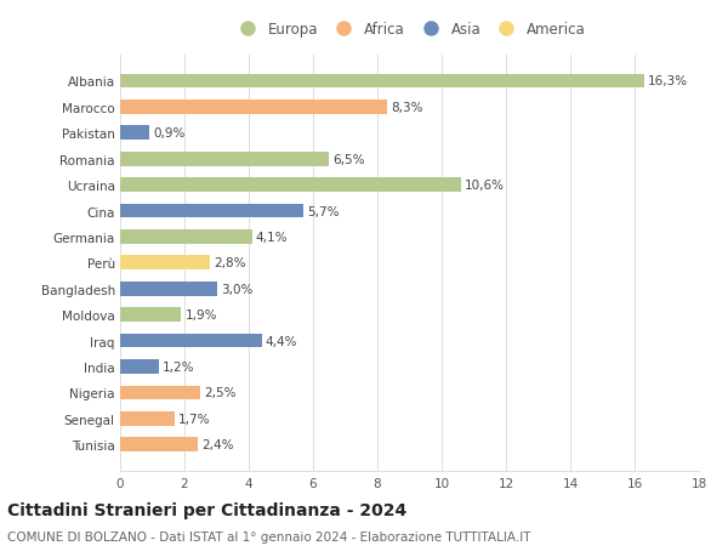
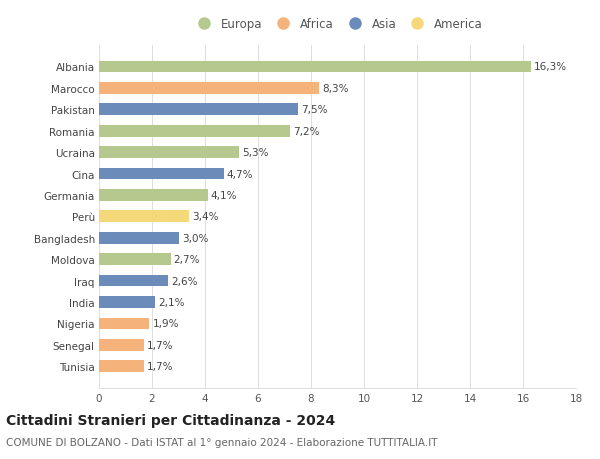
Pakistan: 0,9% -> 7,5%
Romania: 6,5% -> 7,2%
Ucraina: 10,6% -> 5,3%
Cina: 5,7% -> 4,7%
Perù: 2,8% -> 3,4%
Moldova: 1,9% -> 2,7%
Iraq: 4,4% -> 2,6%
India: 1,2% -> 2,1%
Nigeria: 2,5% -> 1,9%
Tunisia: 2,4% -> 1,7%
